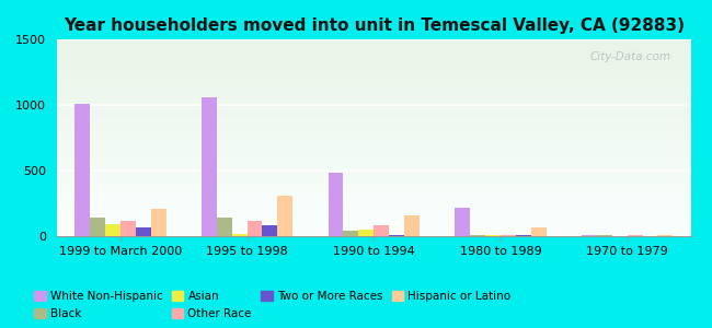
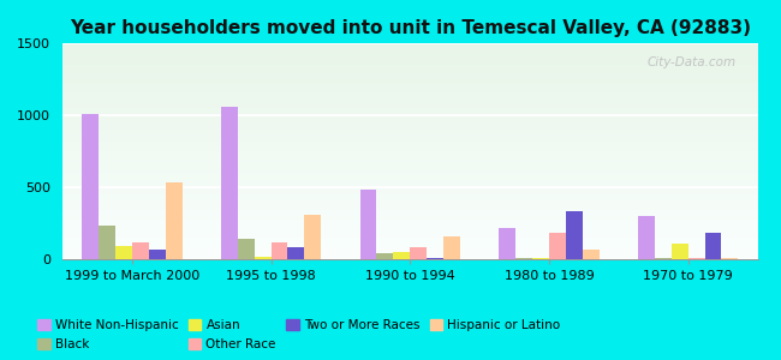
Black/1999 to March 2000: 140 -> 230
Hispanic or Latino/1999 to March 2000: 200 -> 530
Other Race/1980 to 1989: 0 -> 180
Two or More Races/1980 to 1989: 0 -> 330
White Non-Hispanic/1970 to 1979: 0 -> 300
Asian/1970 to 1979: 0 -> 110
Two or More Races/1970 to 1979: 0 -> 180
